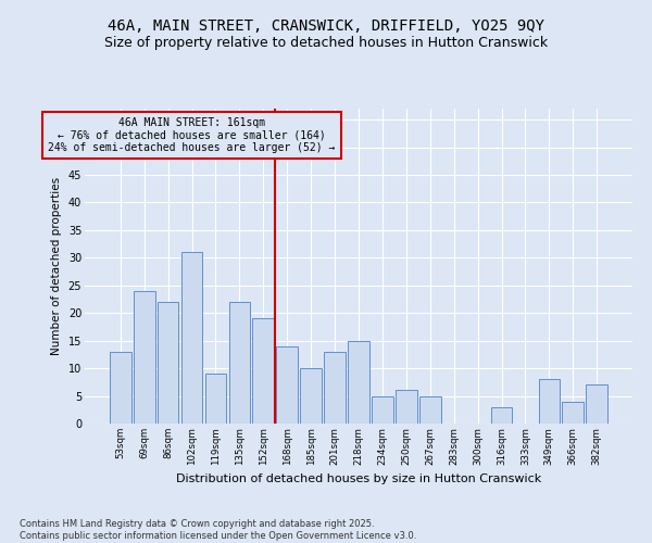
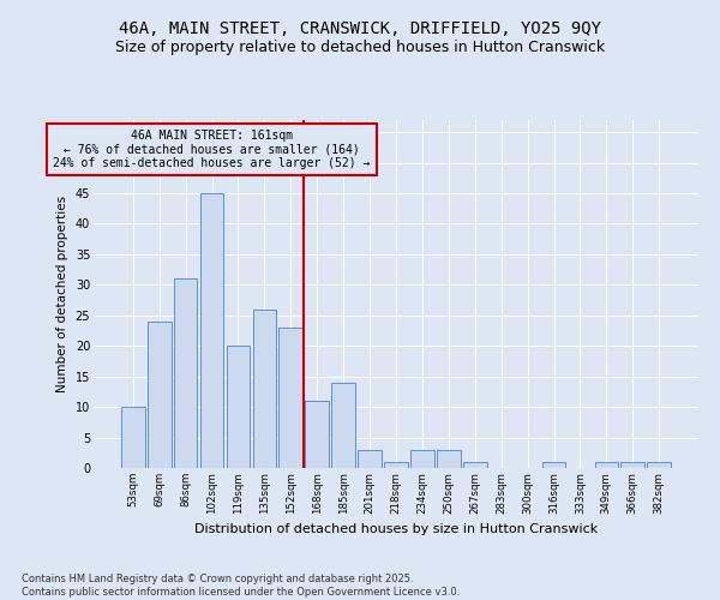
53sqm: 13 -> 10
86sqm: 22 -> 31
102sqm: 31 -> 45
119sqm: 9 -> 20
135sqm: 22 -> 26
152sqm: 19 -> 23
168sqm: 14 -> 11
185sqm: 10 -> 14
201sqm: 13 -> 3
218sqm: 15 -> 1
234sqm: 5 -> 3
250sqm: 6 -> 3
267sqm: 5 -> 1
316sqm: 3 -> 1
349sqm: 8 -> 1
366sqm: 4 -> 1
382sqm: 7 -> 1
